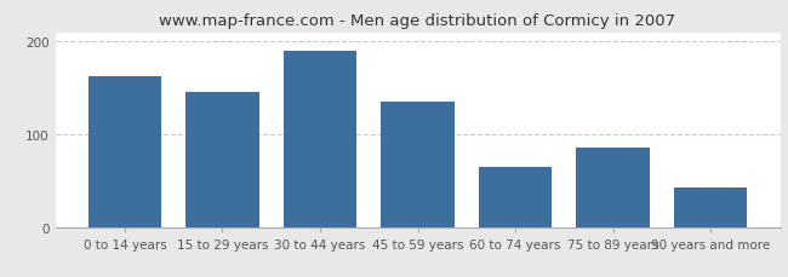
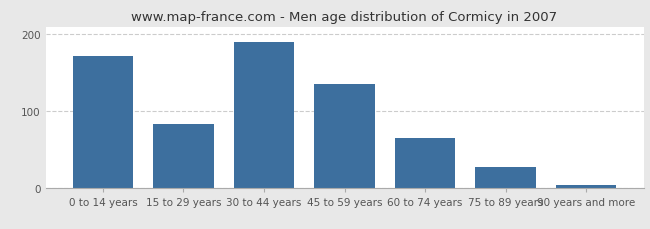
0 to 14 years: 162 -> 172
15 to 29 years: 146 -> 83
75 to 89 years: 86 -> 27
90 years and more: 42 -> 3
